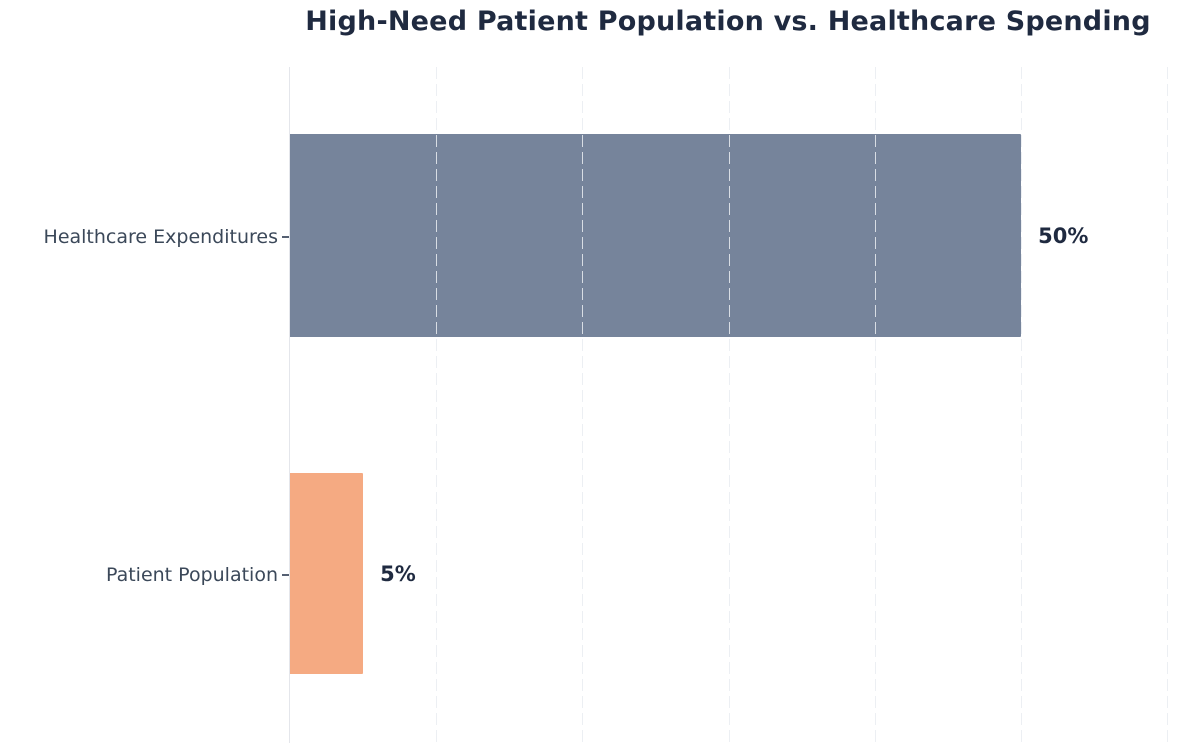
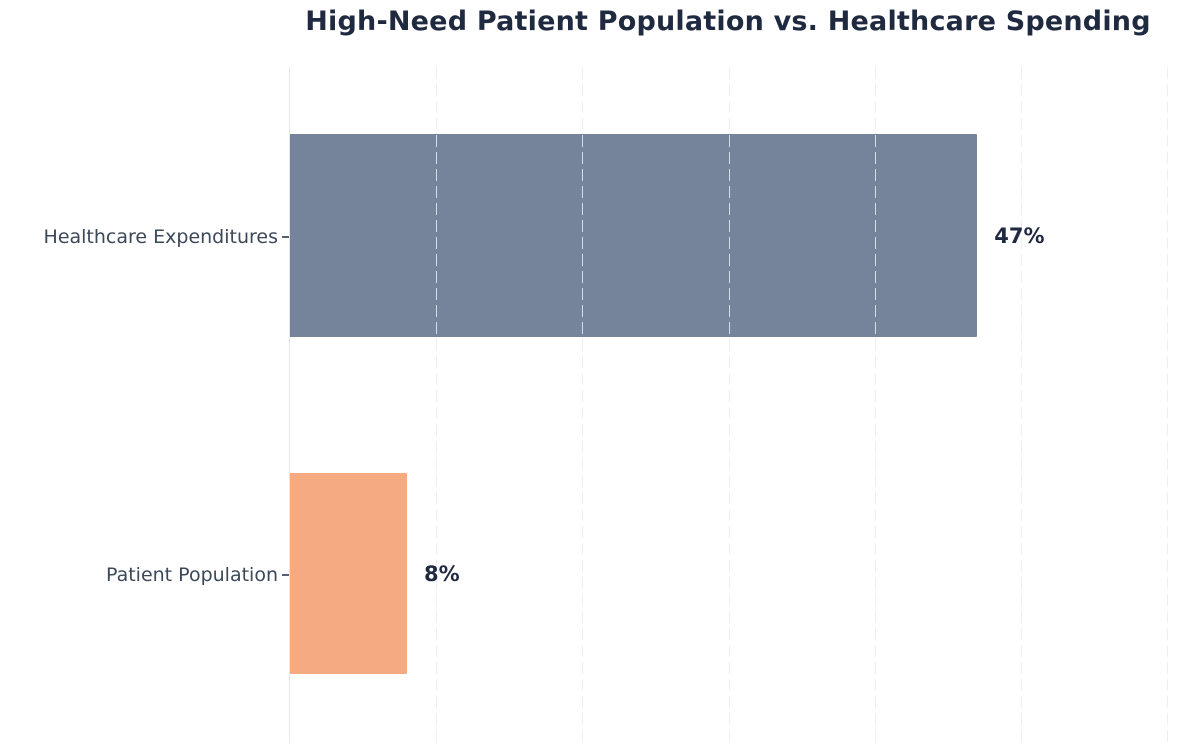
Healthcare Expenditures: 50% -> 47%
Patient Population: 5% -> 8%
